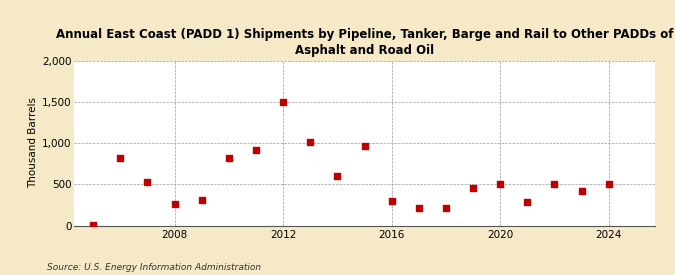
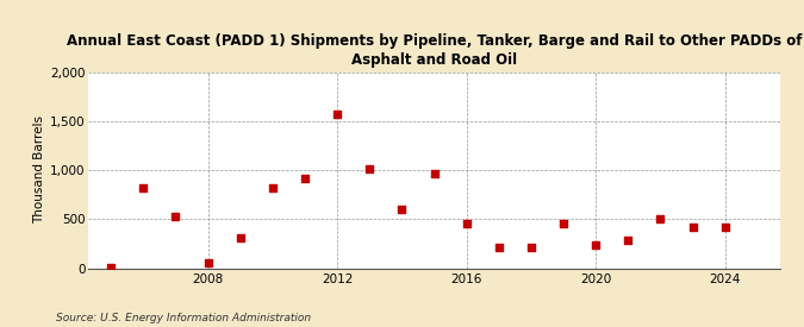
2008: 260 -> 50
2012: 1,500 -> 1,570
2016: 300 -> 460
2020: 500 -> 240
2024: 500 -> 420
